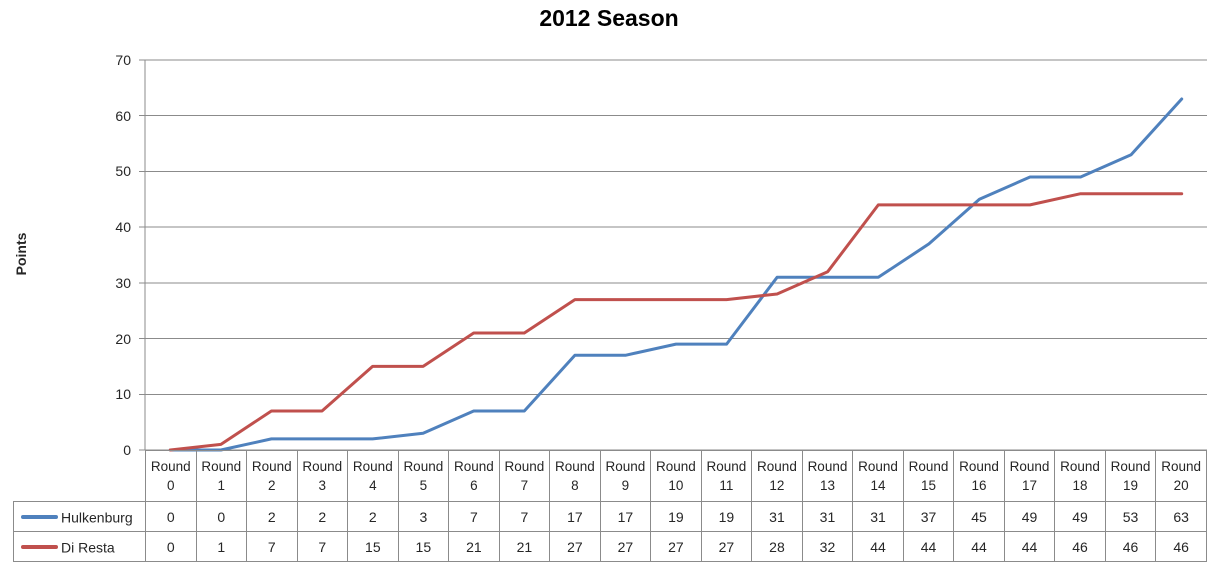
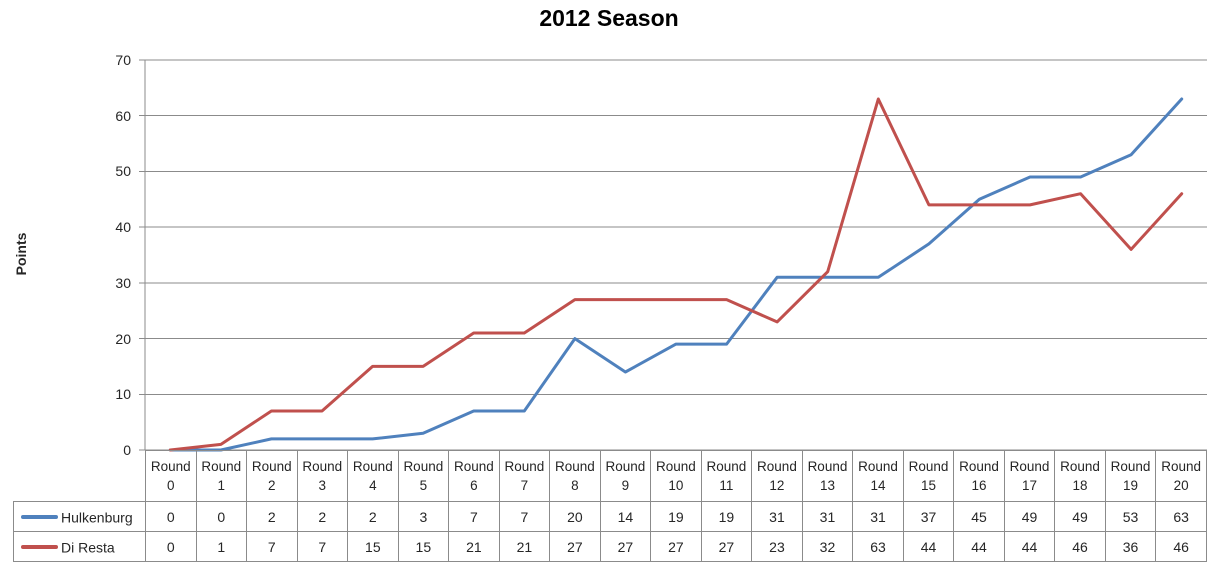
Hulkenburg/Round 8: 17 -> 20
Hulkenburg/Round 9: 17 -> 14
Di Resta/Round 12: 28 -> 23
Di Resta/Round 14: 44 -> 63
Di Resta/Round 19: 46 -> 36
